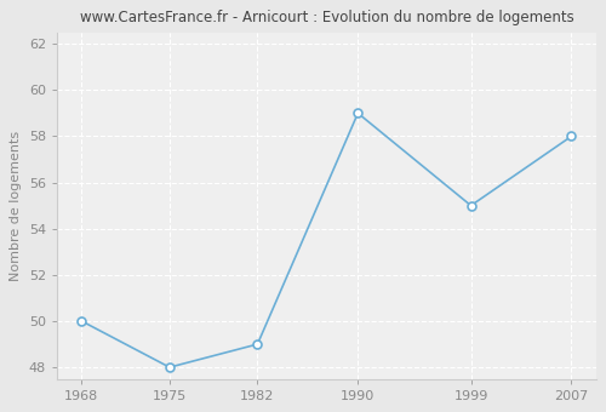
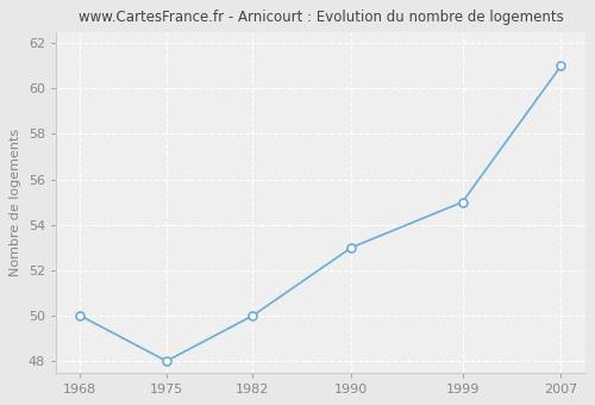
1982: 49 -> 50
1990: 59 -> 53
2007: 58 -> 61
